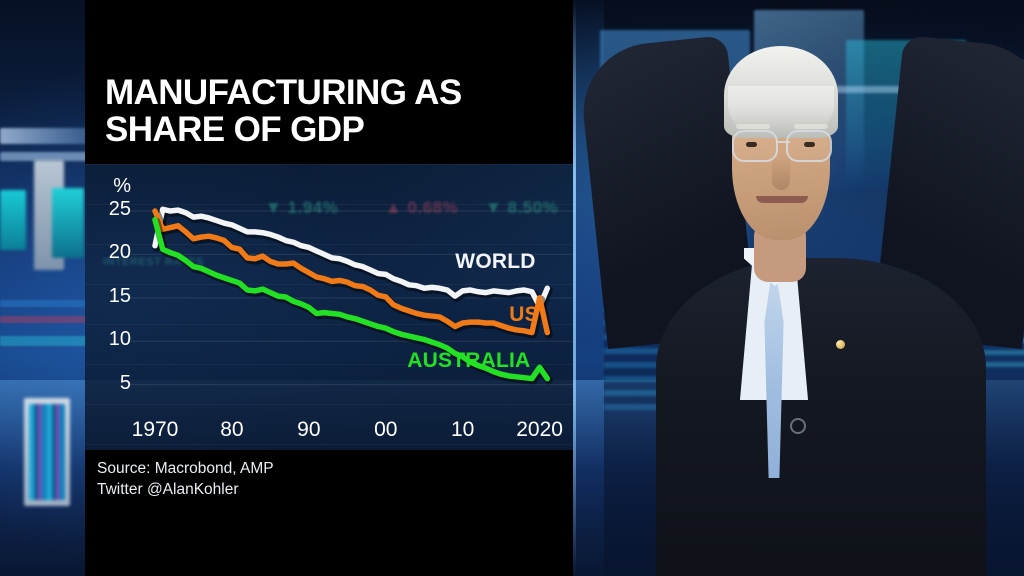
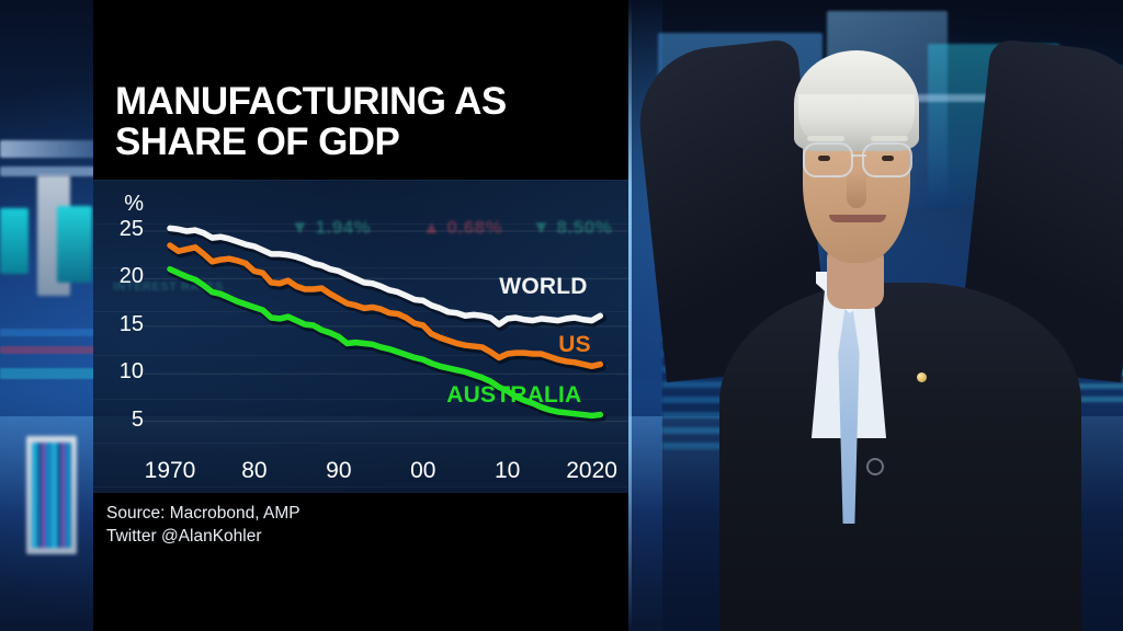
WORLD/1970: 21 -> 25
US/1970: 25 -> 24
AUSTRALIA/1970: 24 -> 21
WORLD/2020: 14 -> 16
US/2020: 15 -> 11
AUSTRALIA/2020: 7 -> 6
